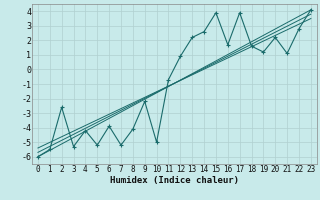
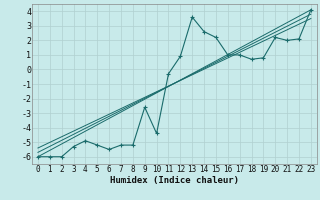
1: -5.5 -> -6.0
2: -2.6 -> -6.0
4: -4.2 -> -4.9
6: -3.9 -> -5.5
8: -4.1 -> -5.2
9: -2.2 -> -2.6
10: -5.0 -> -4.4
11: -0.7 -> -0.3
13: 2.2 -> 3.6
15: 3.9 -> 2.2
16: 1.7 -> 1.0
17: 3.9 -> 1.0
18: 1.6 -> 0.7
19: 1.2 -> 0.8
21: 1.1 -> 2.0
22: 2.8 -> 2.1
